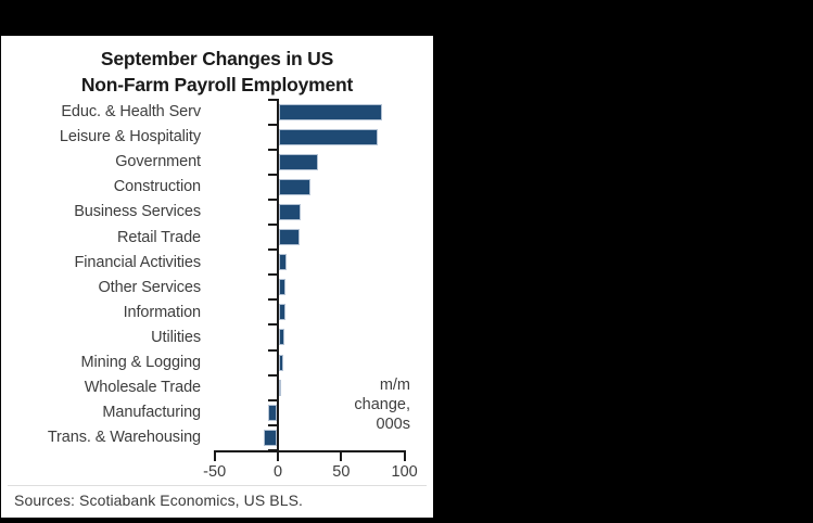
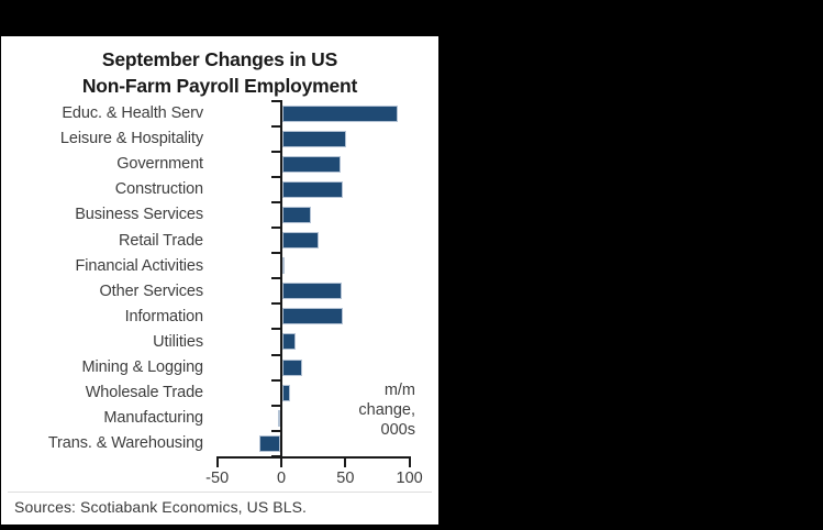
Educ. & Health Serv: 81 -> 90
Leisure & Hospitality: 78 -> 50
Government: 31 -> 45
Construction: 25 -> 47
Business Services: 17 -> 22
Retail Trade: 16 -> 28
Financial Activities: 6 -> 1
Other Services: 5 -> 46
Information: 5 -> 47
Utilities: 4 -> 10
Mining & Logging: 3 -> 15
Wholesale Trade: 1 -> 6
Manufacturing: -7 -> -2
Trans. & Warehousing: -10 -> -16
